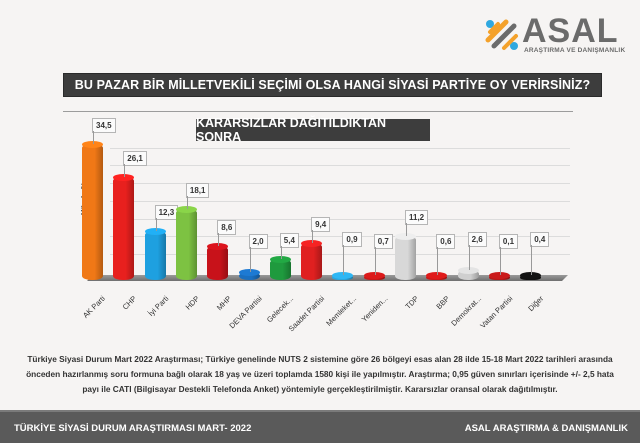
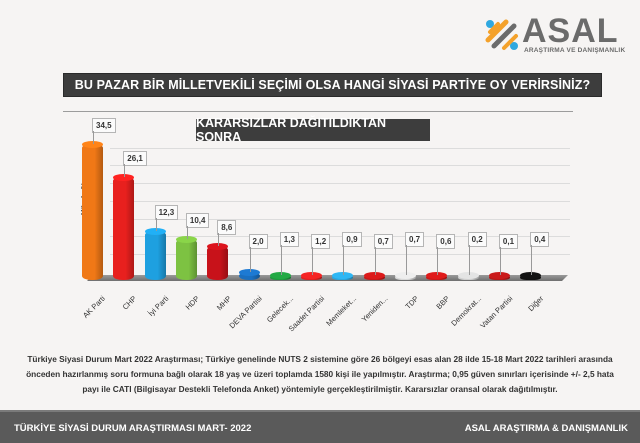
HDP: 18,1 -> 10,4
Gelecek...: 5,4 -> 1,3
Saadet Partisi: 9,4 -> 1,2
TDP: 11,2 -> 0,7
Demokrat...: 2,6 -> 0,2
